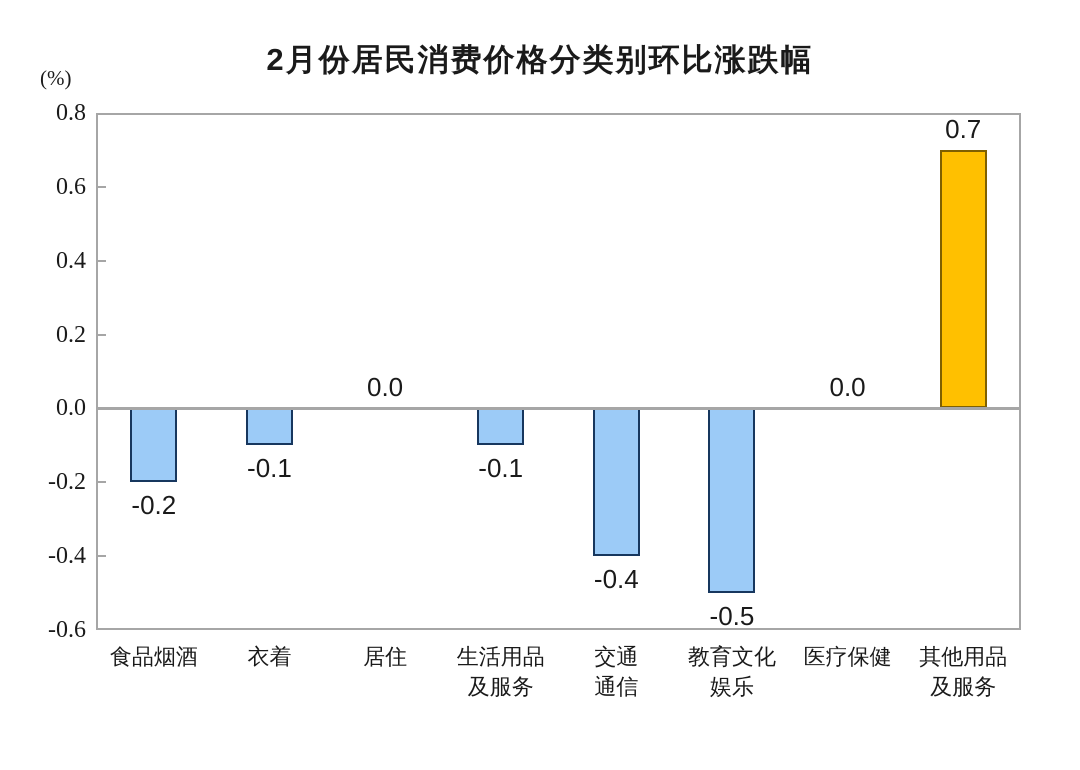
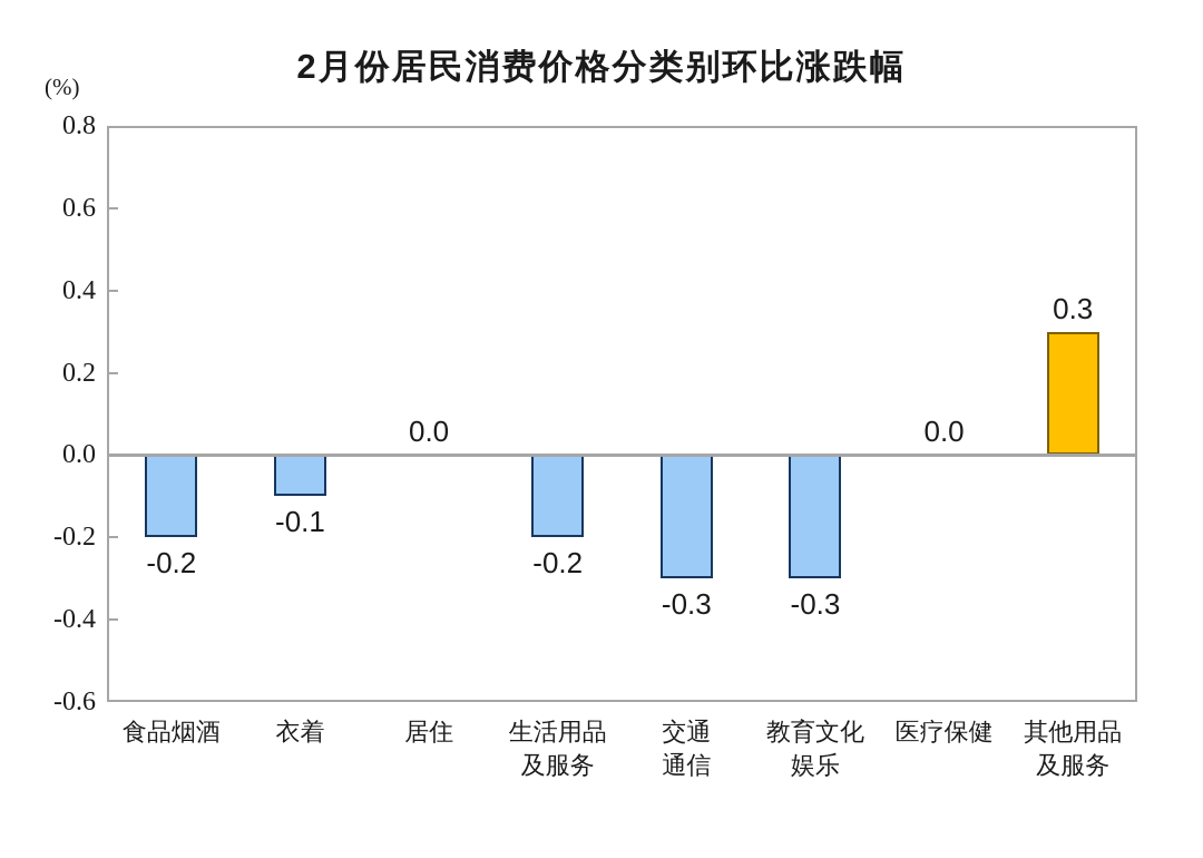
生活用品及服务: -0.1 -> -0.2
交通通信: -0.4 -> -0.3
教育文化娱乐: -0.5 -> -0.3
其他用品及服务: 0.7 -> 0.3
